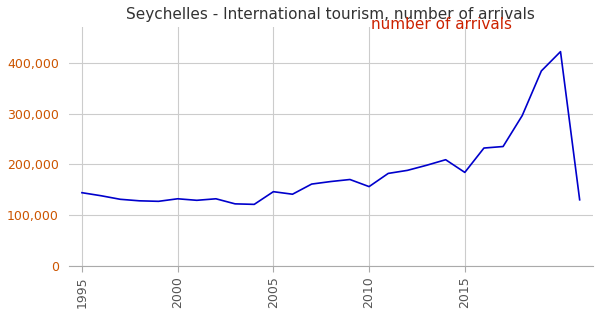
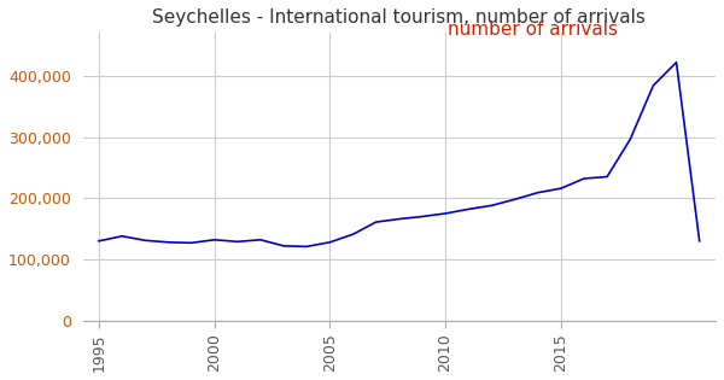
1995: 144,000 -> 130,000
2005: 146,000 -> 128,000
2010: 156,000 -> 175,000
2015: 184,000 -> 216,000
